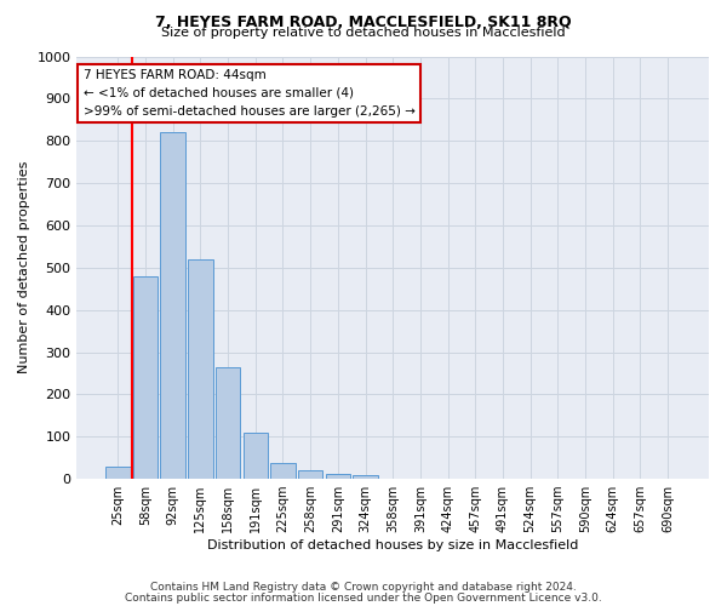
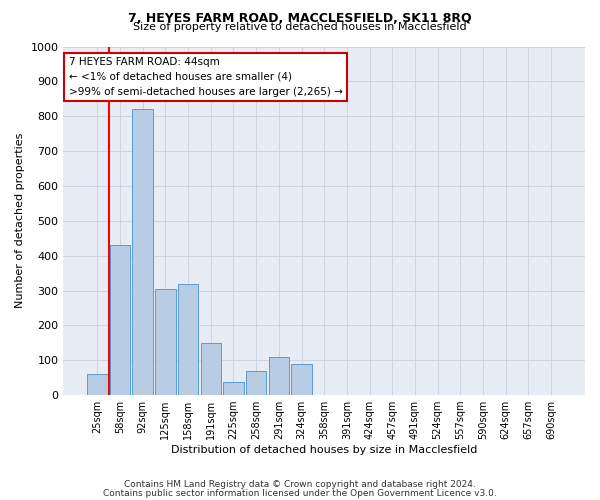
25sqm: 28 -> 60
58sqm: 480 -> 430
125sqm: 520 -> 305
158sqm: 265 -> 320
191sqm: 110 -> 150
258sqm: 20 -> 70
291sqm: 13 -> 110
324sqm: 8 -> 90
